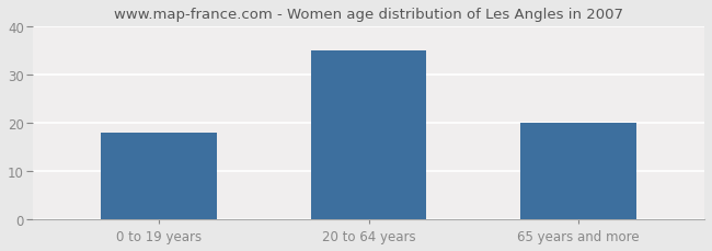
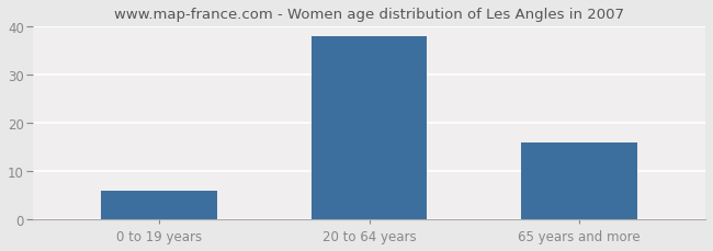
0 to 19 years: 18 -> 6
20 to 64 years: 35 -> 38
65 years and more: 20 -> 16
